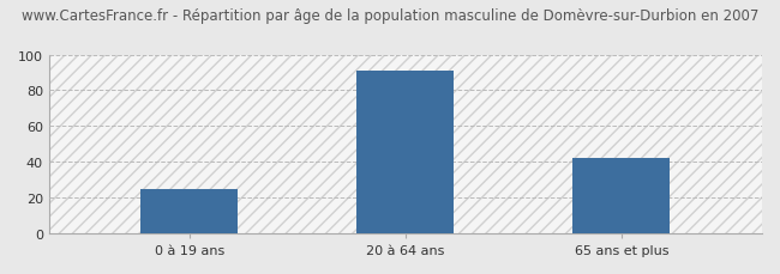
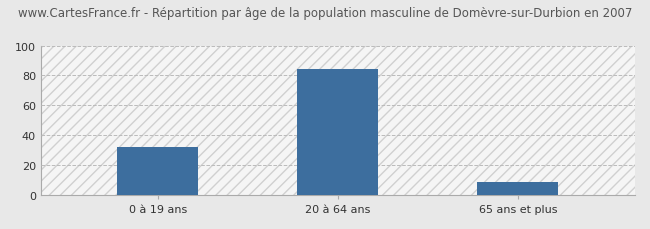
0 à 19 ans: 25 -> 32
20 à 64 ans: 91 -> 84
65 ans et plus: 42 -> 9
